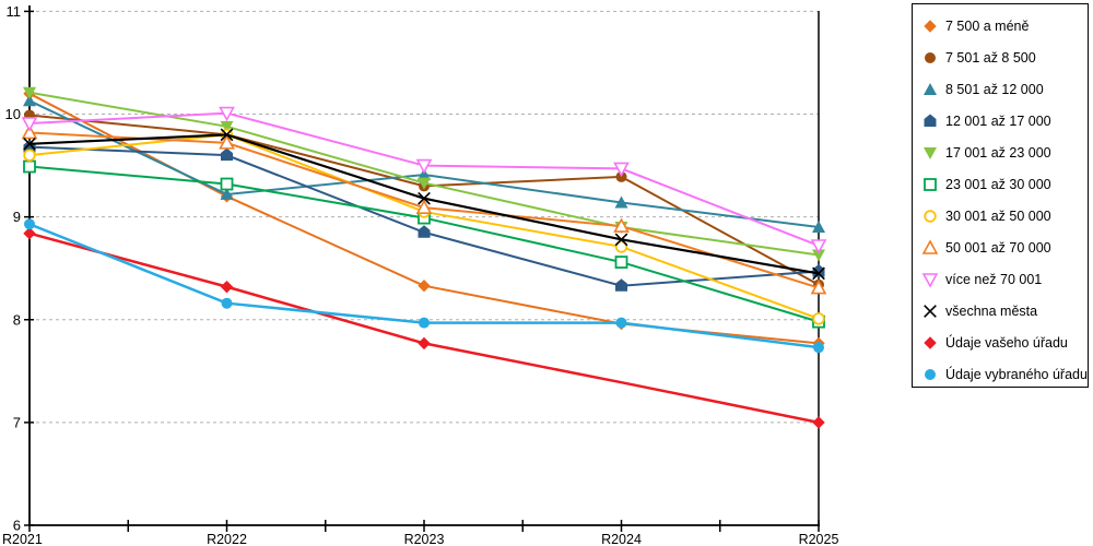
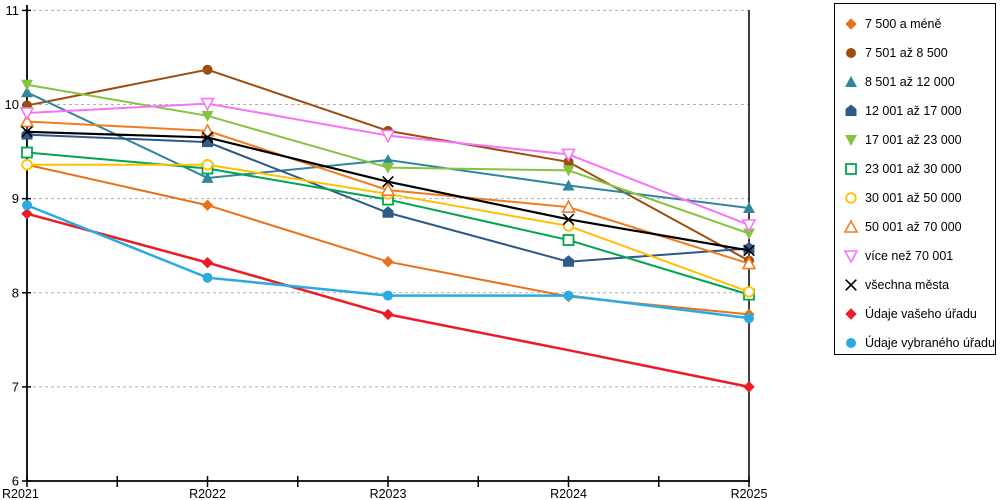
7 500 a méně/R2021: 10.2 -> 9.4
30 001 až 50 000/R2021: 9.6 -> 9.4
7 500 a méně/R2022: 9.2 -> 8.9
7 501 až 8 500/R2022: 9.8 -> 10.4
30 001 až 50 000/R2022: 9.8 -> 9.4
všechna města/R2022: 9.8 -> 9.7
7 501 až 8 500/R2023: 9.3 -> 9.7
více než 70 001/R2023: 9.5 -> 9.7
17 001 až 23 000/R2024: 8.9 -> 9.3
